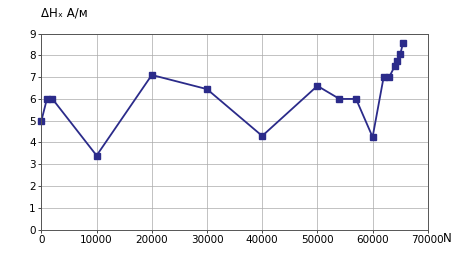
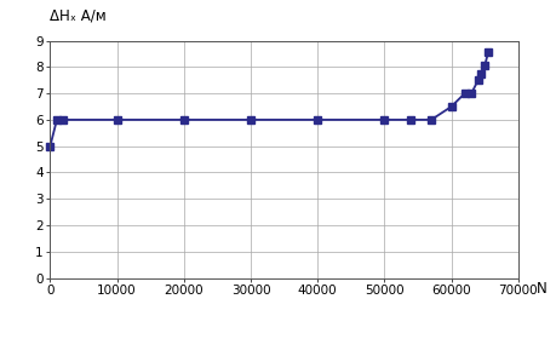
10000: 3.40 -> 6.00
20000: 7.10 -> 6.00
30000: 6.45 -> 6.00
40000: 4.30 -> 6.00
50000: 6.60 -> 6.00
60000: 4.25 -> 6.50
